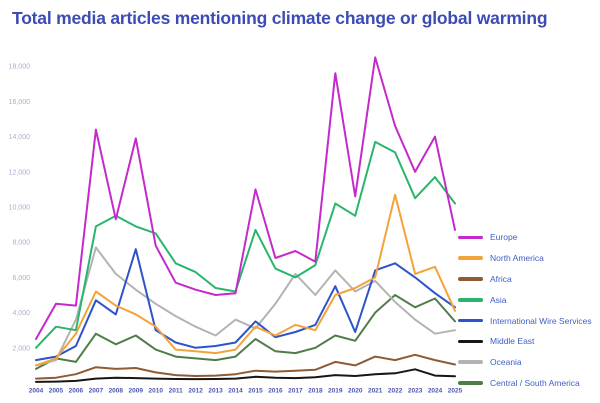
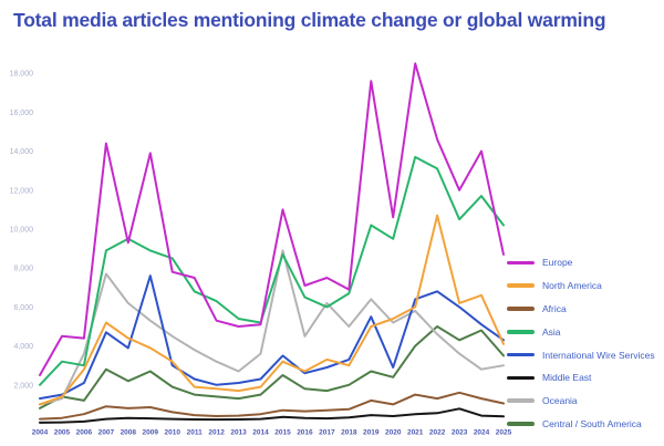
Europe/2011: 5700 -> 7500
Oceania/2015: 3100 -> 8900
